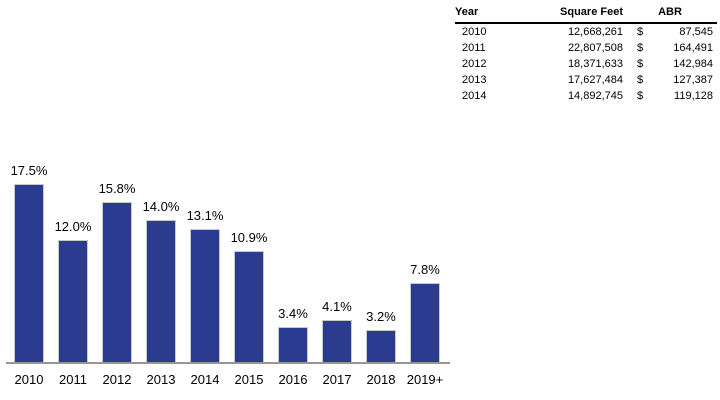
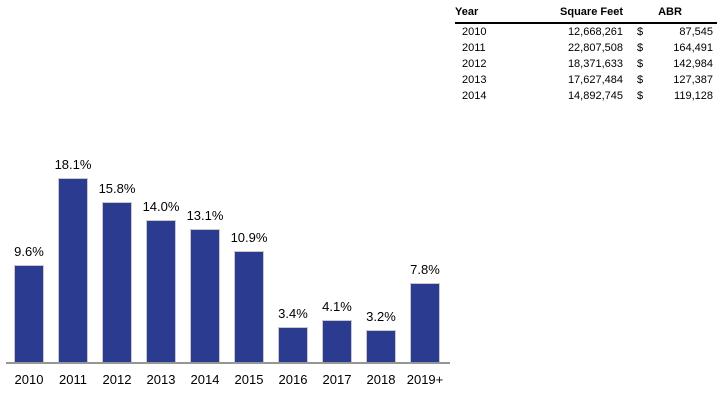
2010: 17.5% -> 9.6%
2011: 12.0% -> 18.1%
